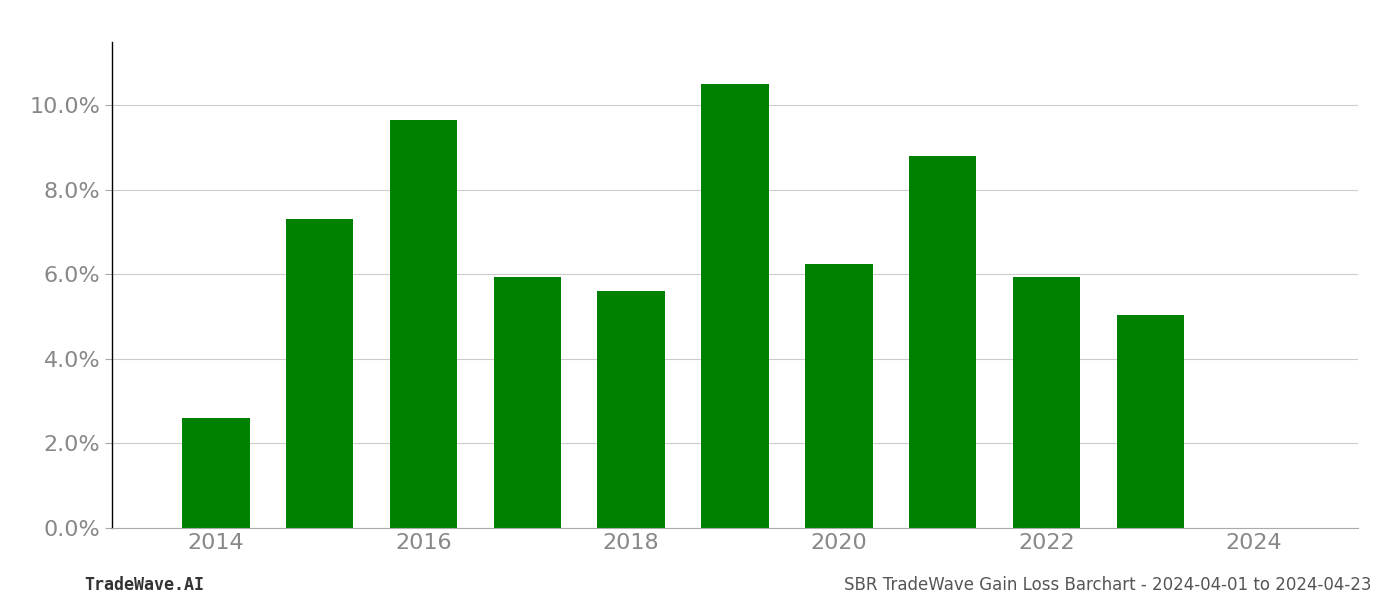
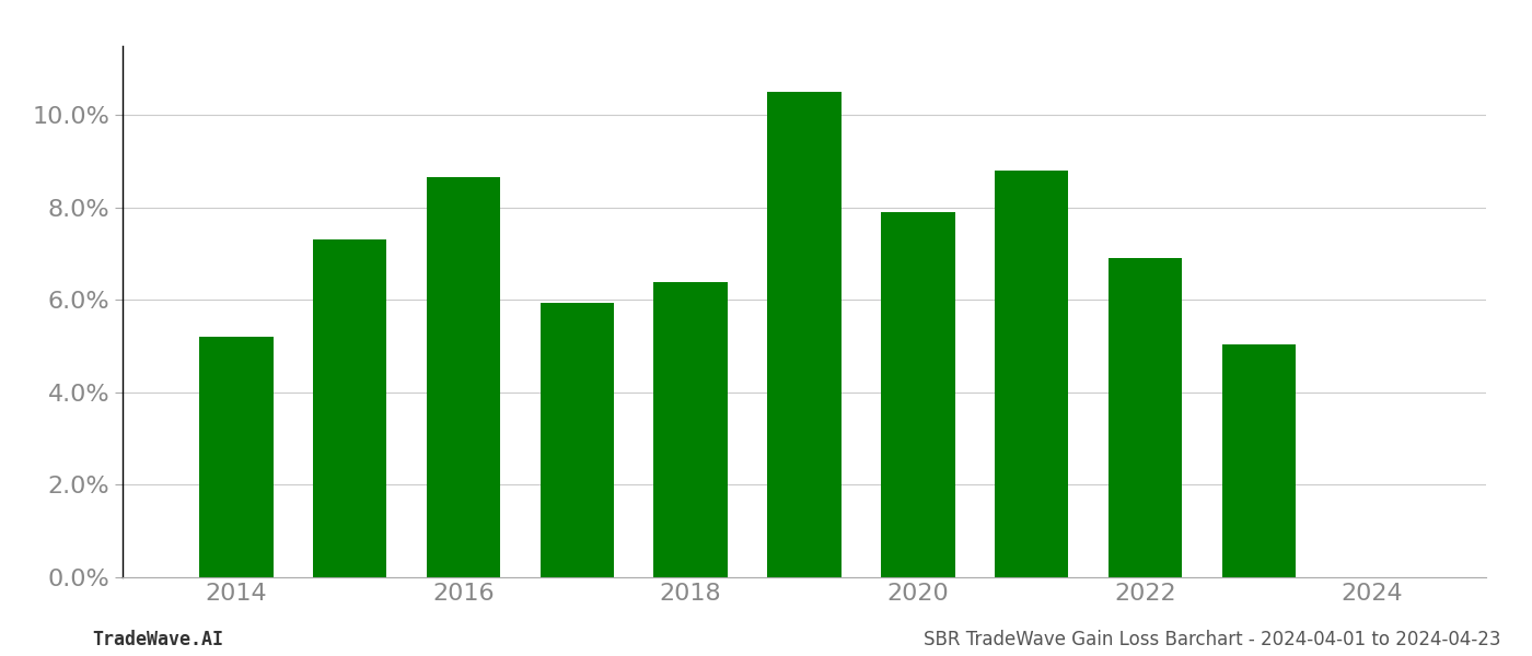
2014: 2.60% -> 5.20%
2016: 9.65% -> 8.65%
2018: 5.60% -> 6.40%
2020: 6.25% -> 7.90%
2022: 5.95% -> 6.90%
